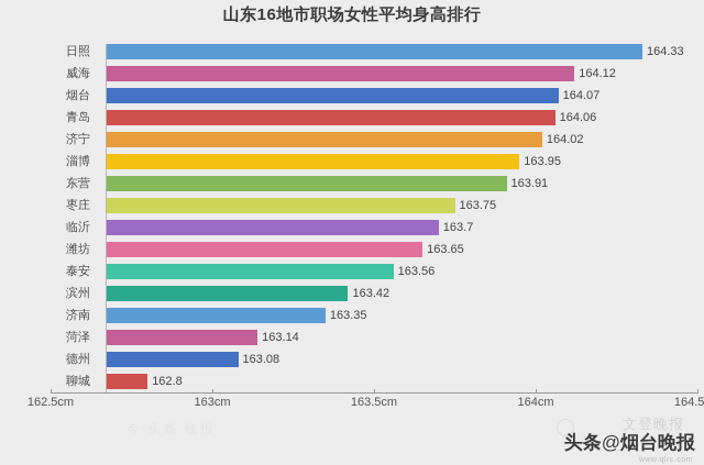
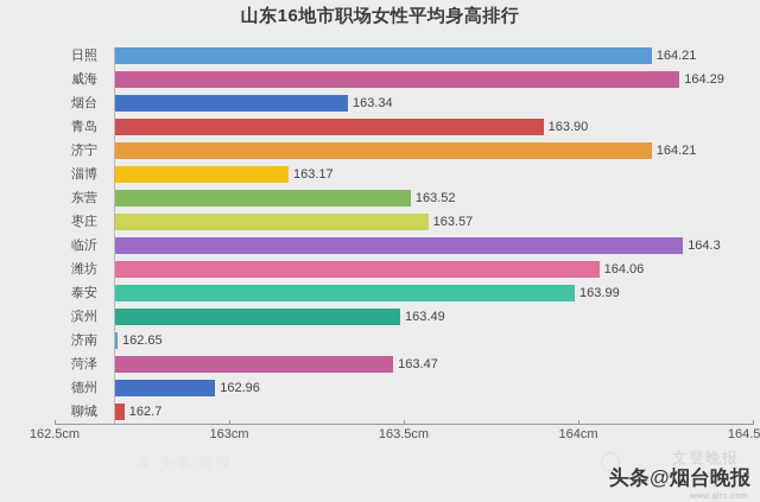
日照: 164.33 -> 164.21
威海: 164.12 -> 164.29
烟台: 164.07 -> 163.34
青岛: 164.06 -> 163.90
济宁: 164.02 -> 164.21
淄博: 163.95 -> 163.17
东营: 163.91 -> 163.52
枣庄: 163.75 -> 163.57
临沂: 163.7 -> 164.3
潍坊: 163.65 -> 164.06
泰安: 163.56 -> 163.99
滨州: 163.42 -> 163.49
济南: 163.35 -> 162.65
菏泽: 163.14 -> 163.47
德州: 163.08 -> 162.96
聊城: 162.8 -> 162.7
